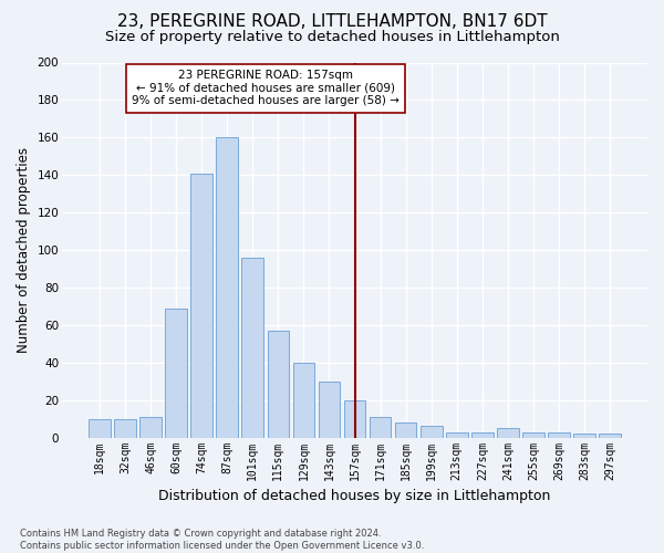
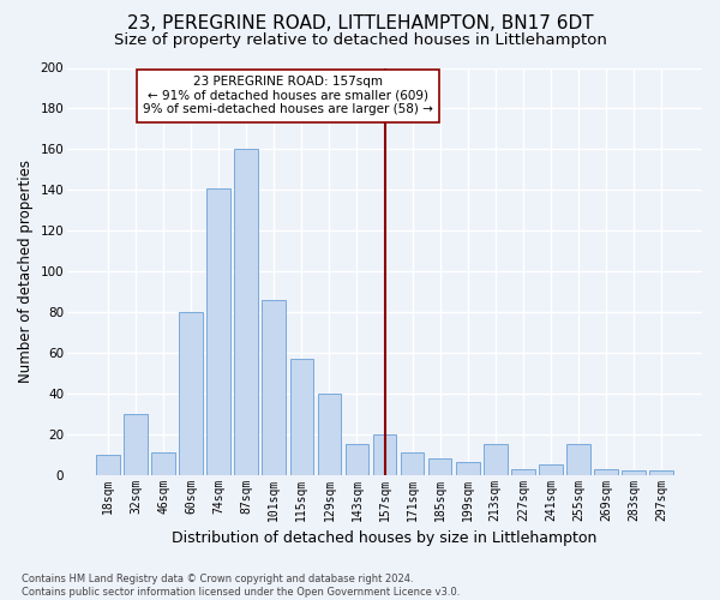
32sqm: 10 -> 30
60sqm: 69 -> 80
101sqm: 96 -> 86
143sqm: 30 -> 15
213sqm: 3 -> 15
255sqm: 3 -> 15
